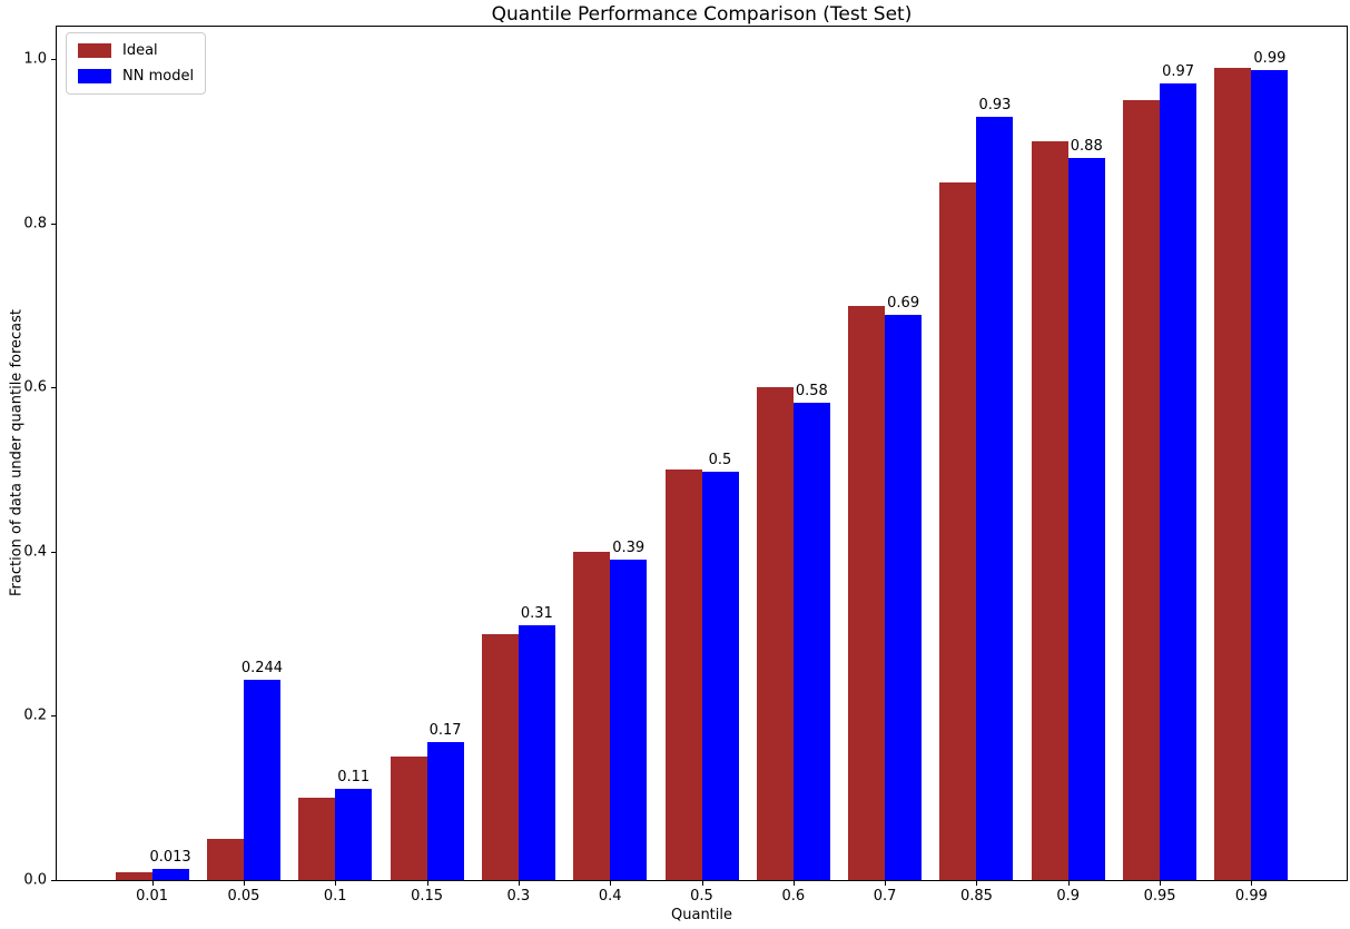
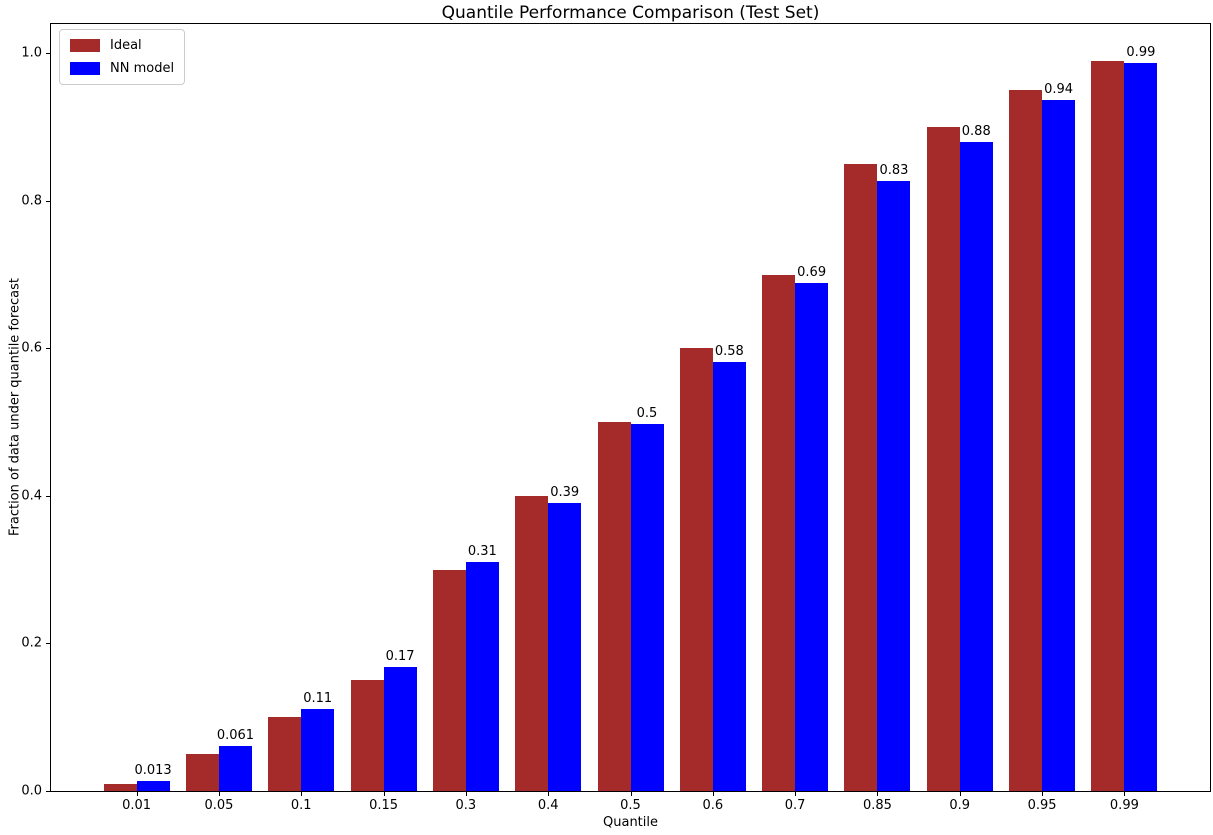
NN model/0.05: 0.244 -> 0.061
NN model/0.85: 0.93 -> 0.83
NN model/0.95: 0.97 -> 0.94
